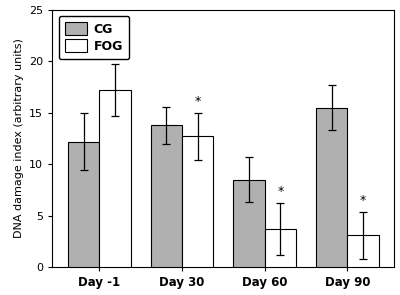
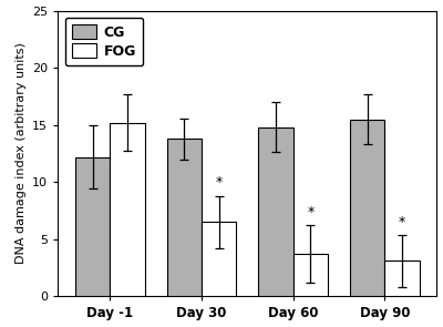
FOG/Day -1: 17.2 -> 15.2
FOG/Day 30: 12.7 -> 6.5
CG/Day 60: 8.5 -> 14.8
